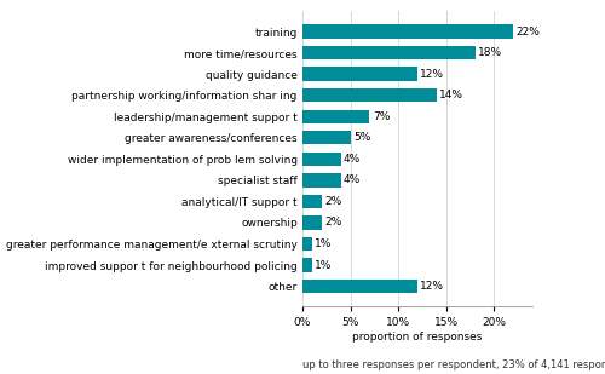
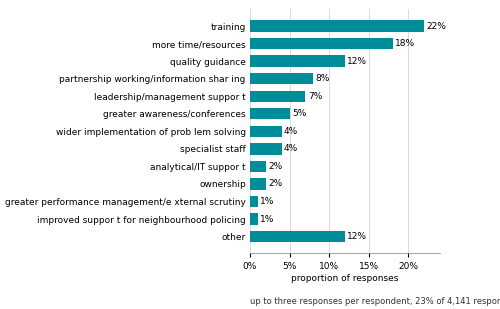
partnership working/information shar ing: 14% -> 8%
